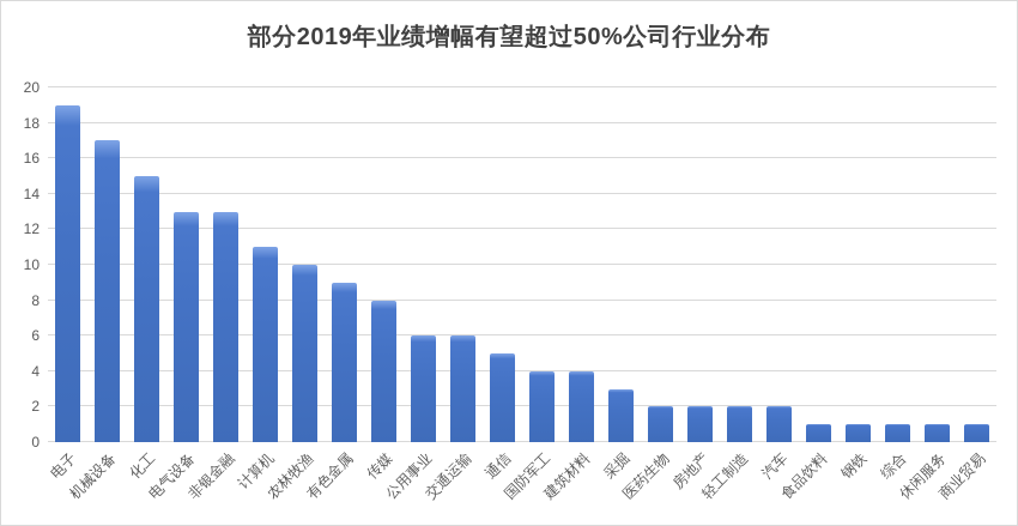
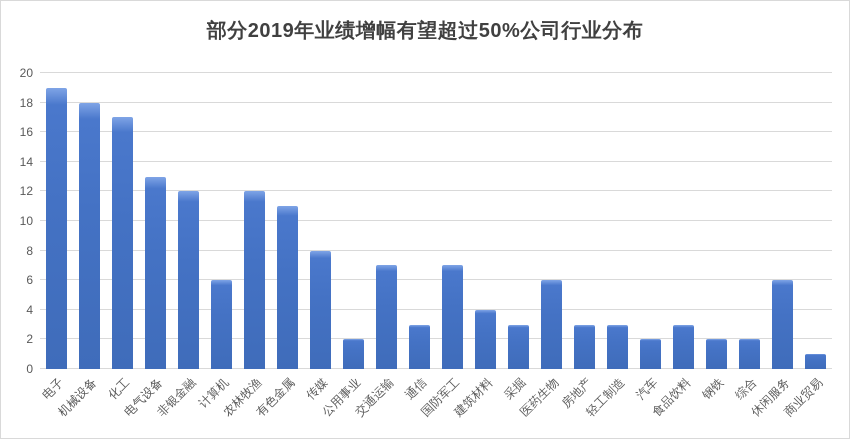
机械设备: 17 -> 18
化工: 15 -> 17
非银金融: 13 -> 12
计算机: 11 -> 6
农林牧渔: 10 -> 12
有色金属: 9 -> 11
公用事业: 6 -> 2
交通运输: 6 -> 7
通信: 5 -> 3
国防军工: 4 -> 7
医药生物: 2 -> 6
房地产: 2 -> 3
轻工制造: 2 -> 3
食品饮料: 1 -> 3
钢铁: 1 -> 2
综合: 1 -> 2
休闲服务: 1 -> 6
